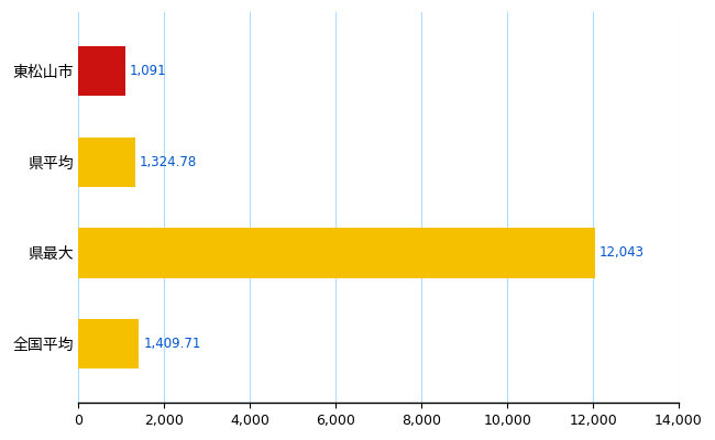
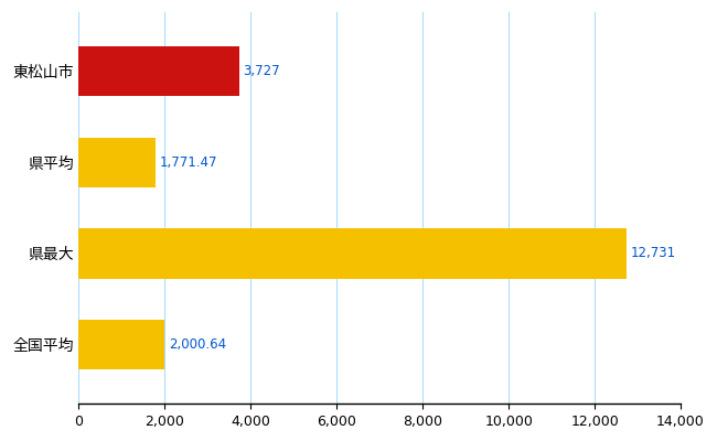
東松山市: 1,091 -> 3,727
県平均: 1,324.78 -> 1,771.47
県最大: 12,043 -> 12,731
全国平均: 1,409.71 -> 2,000.64
